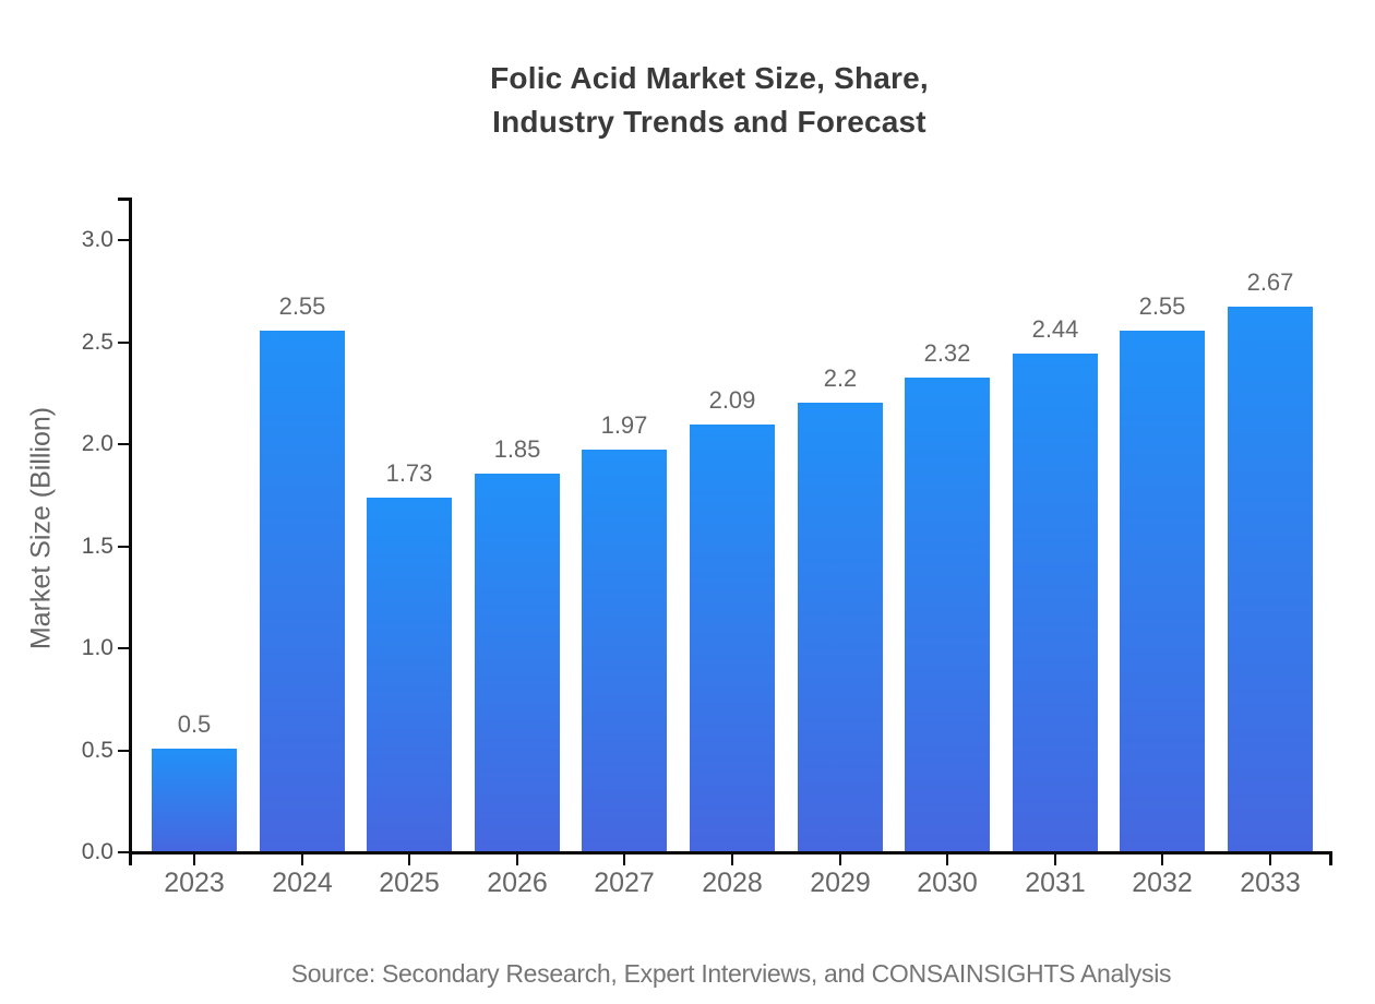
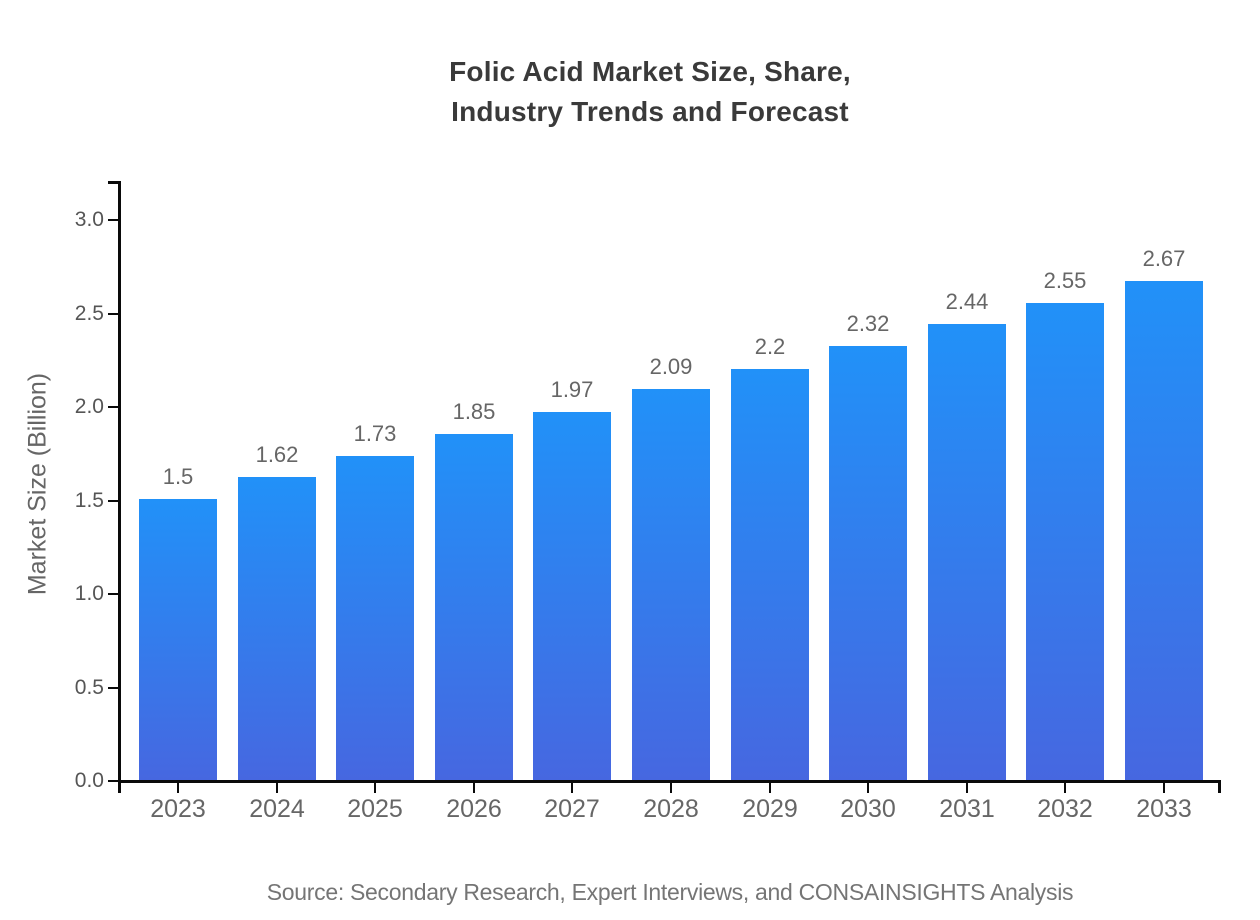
2023: 0.5 -> 1.5
2024: 2.55 -> 1.62
